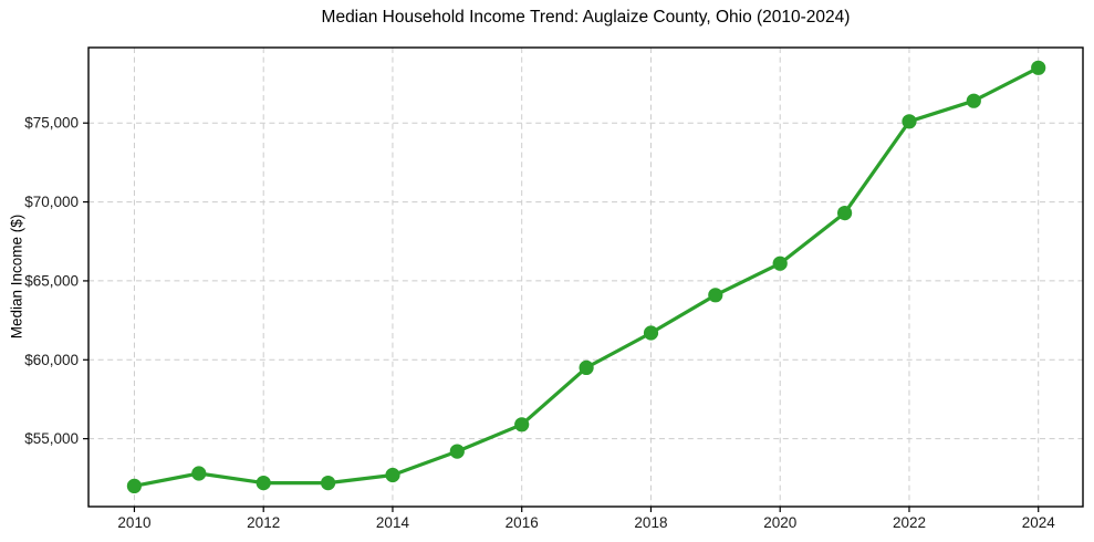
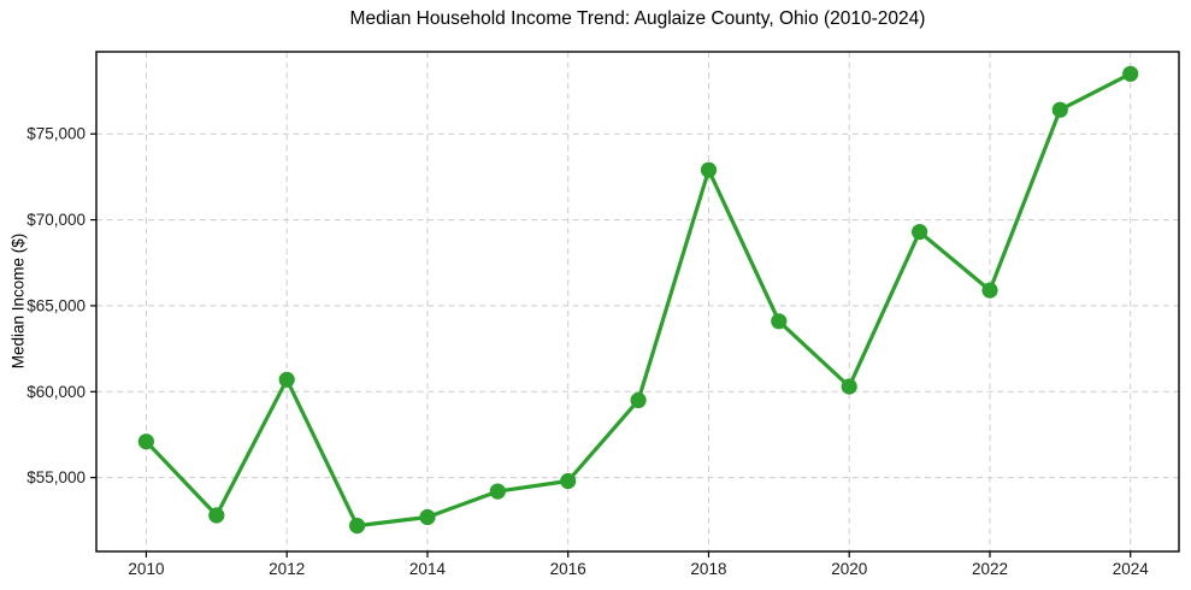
2010: $52000 -> $57100
2012: $52200 -> $60700
2016: $55900 -> $54800
2018: $61700 -> $72900
2020: $66100 -> $60300
2022: $75100 -> $65900
